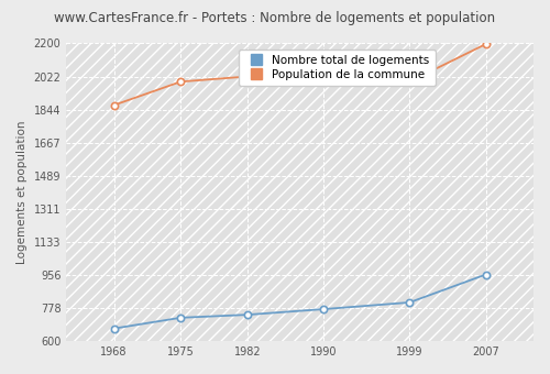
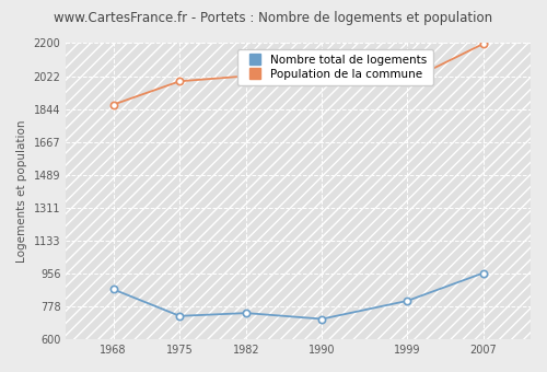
Nombre total de logements/1968: 670 -> 870
Nombre total de logements/1990: 770 -> 710
